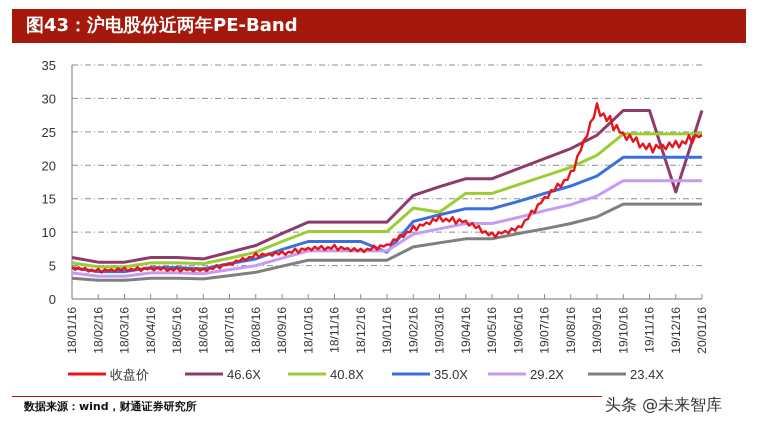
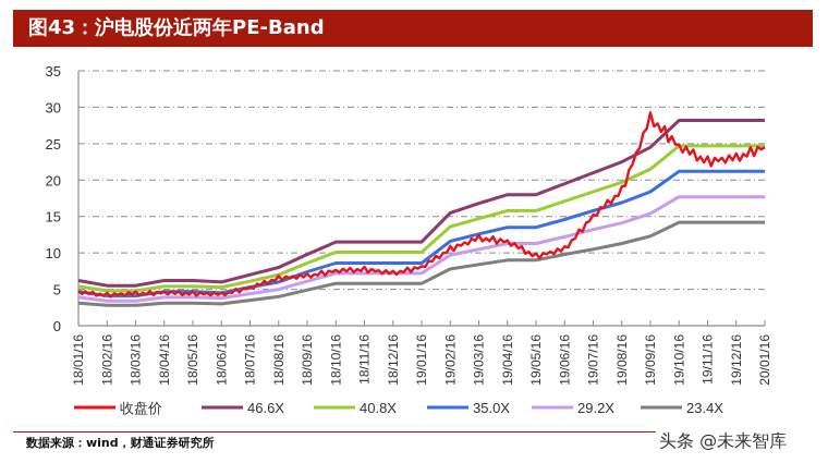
35.0X/19/01/16: 7 -> 9
40.8X/19/03/16: 13 -> 15
46.6X/19/12/16: 16 -> 28
